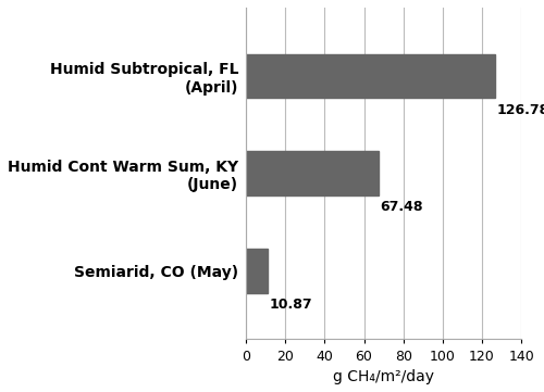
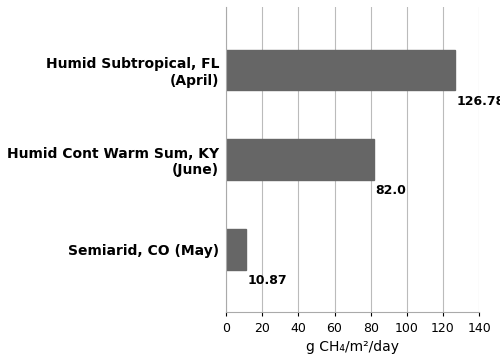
Humid Cont Warm Sum, KY (June): 67.48 -> 82.0
